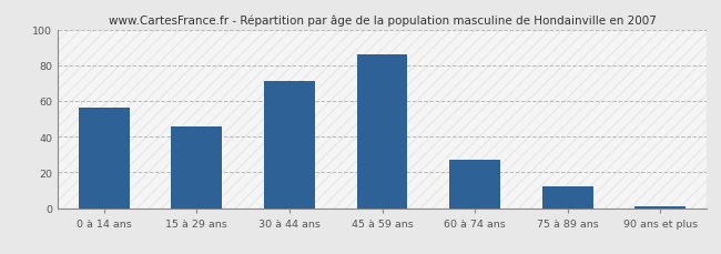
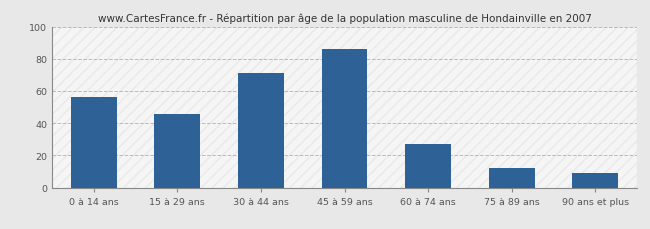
90 ans et plus: 1 -> 9
